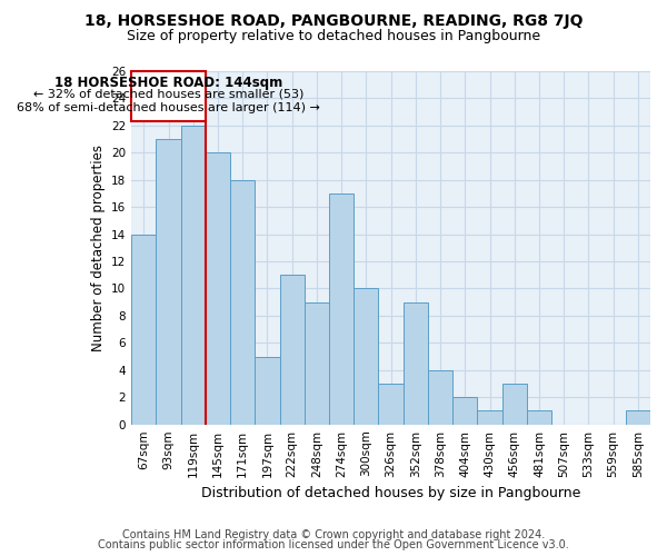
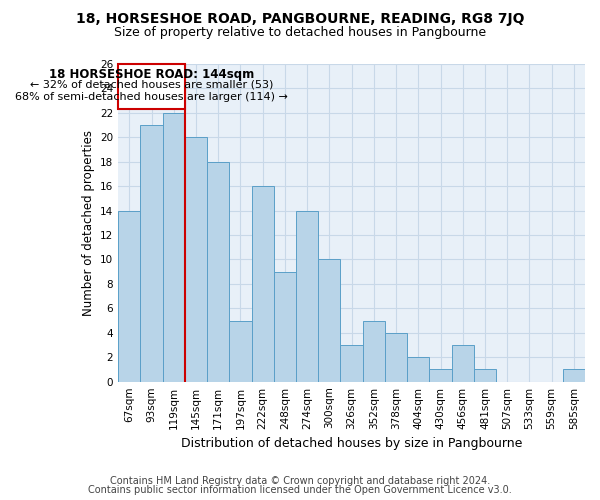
222sqm: 11 -> 16
274sqm: 17 -> 14
352sqm: 9 -> 5
